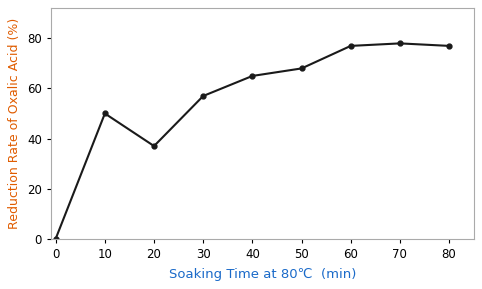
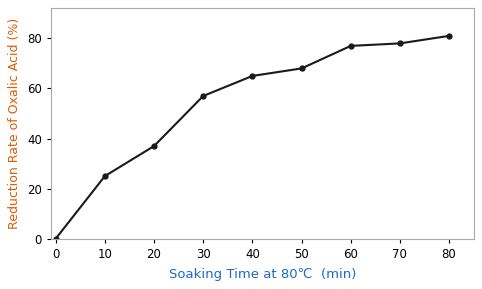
10: 50 -> 25
80: 77 -> 81
